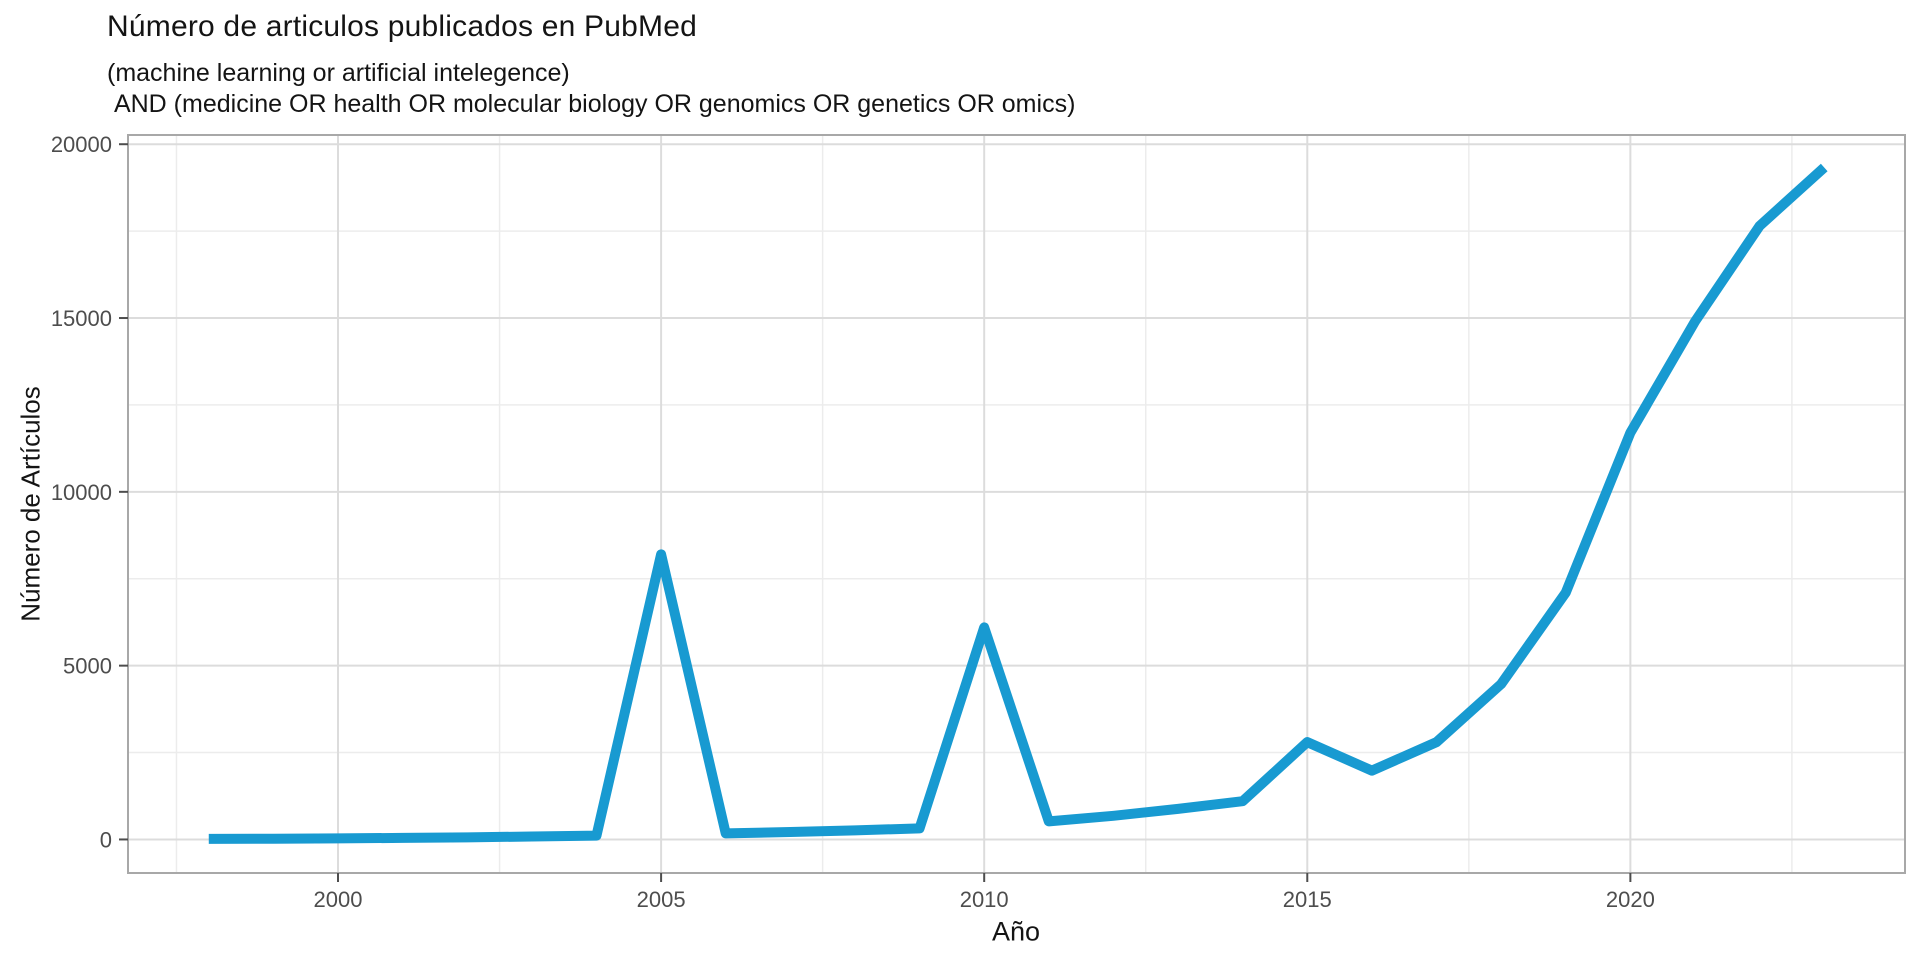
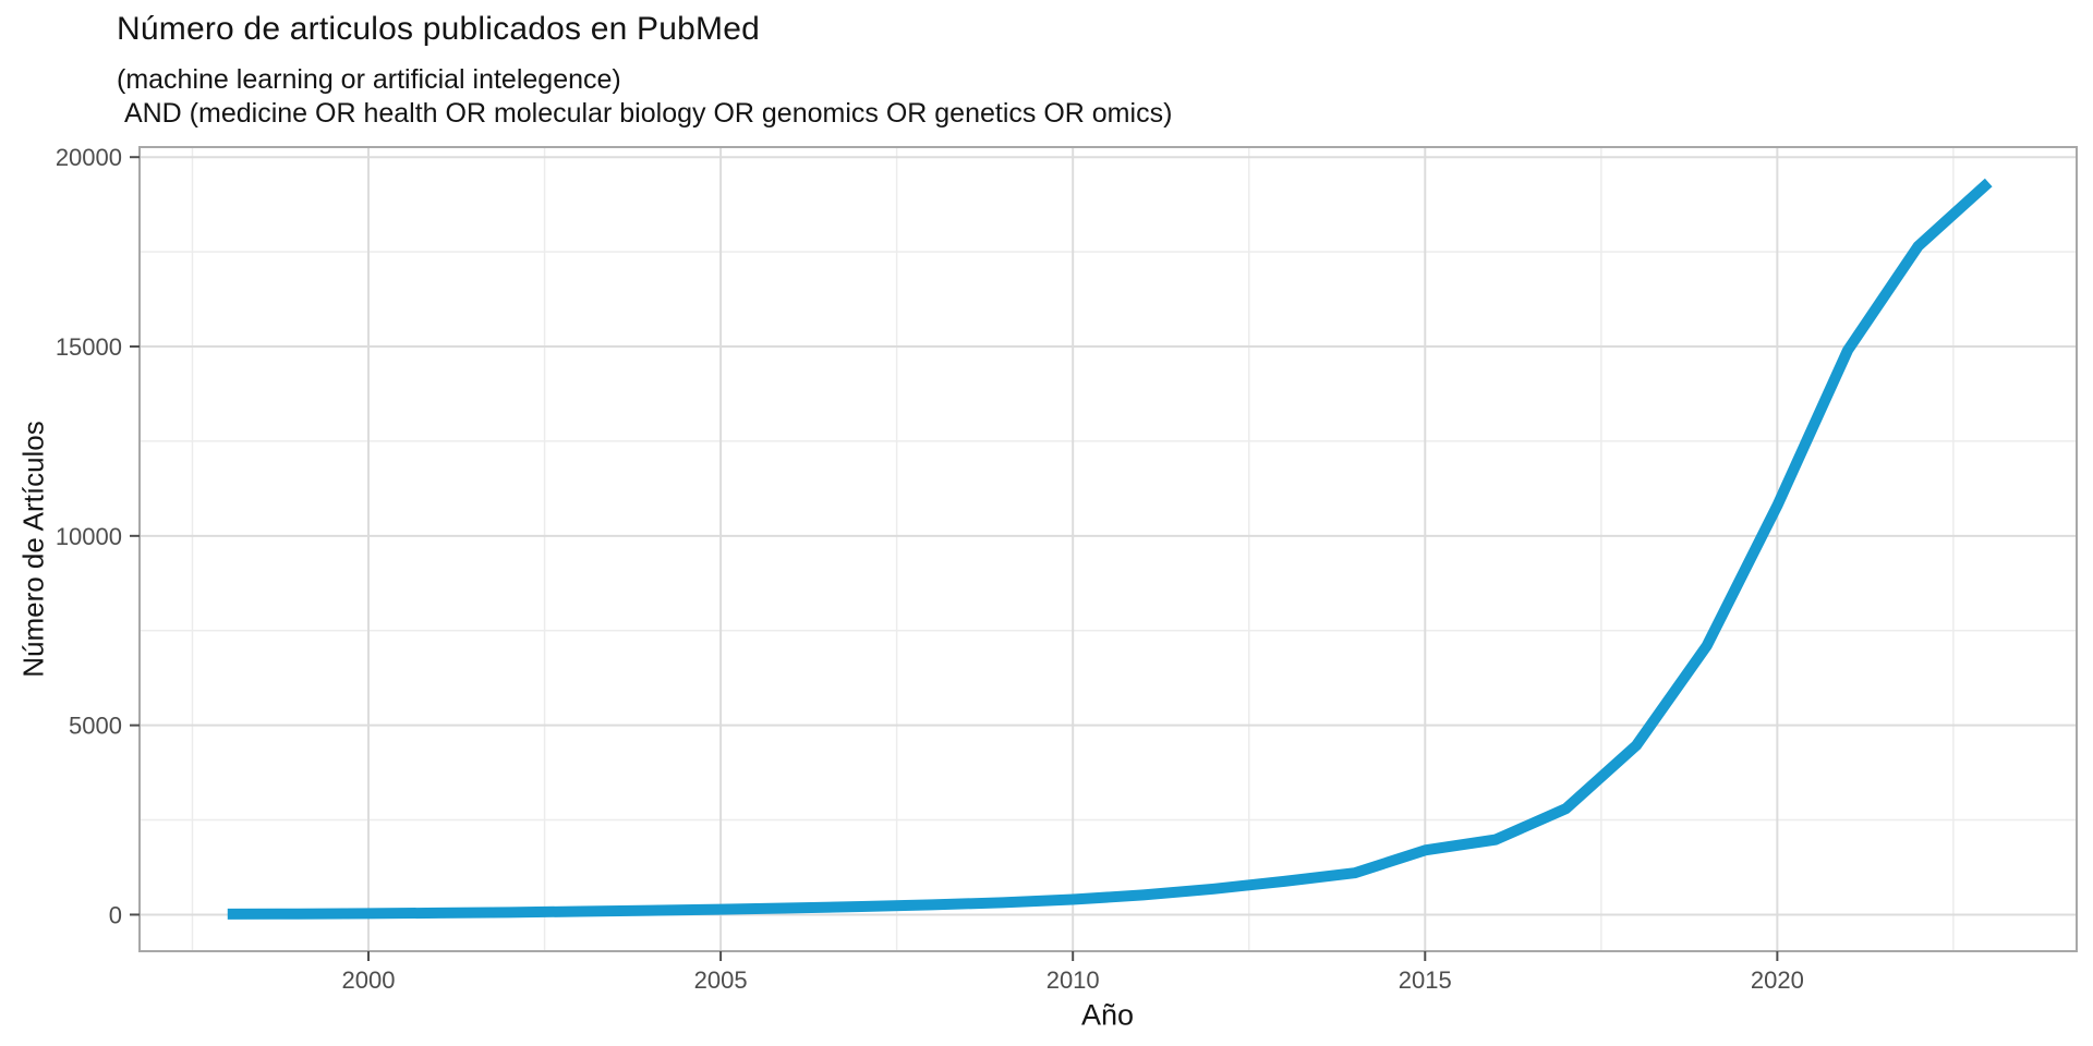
2005: 8200 -> 100
2010: 6100 -> 400
2015: 2800 -> 1700
2020: 11700 -> 10800
